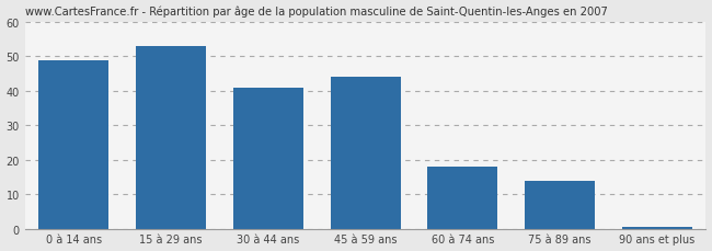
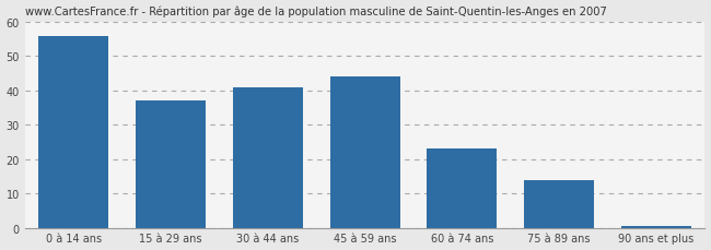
0 à 14 ans: 49.0 -> 56.0
15 à 29 ans: 53.0 -> 37.0
60 à 74 ans: 18.0 -> 23.0
